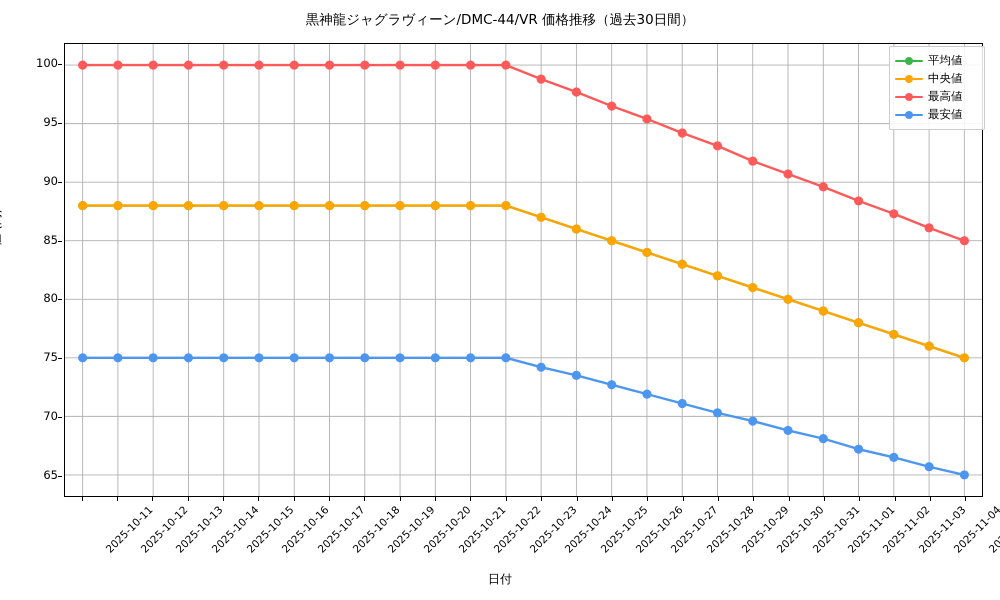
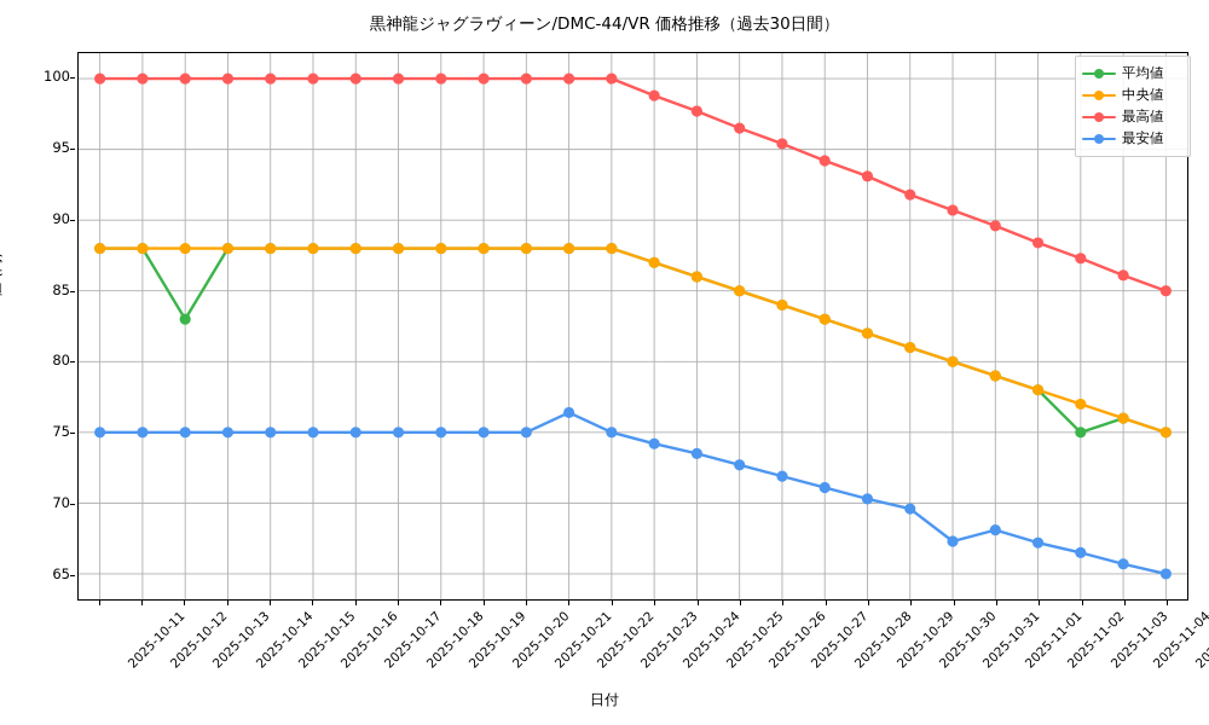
平均値/2025-10-13: 88 -> 83
最安値/2025-10-22: 75.0 -> 76.4
最安値/2025-10-31: 68.8 -> 67.3
平均値/2025-11-03: 77 -> 75
